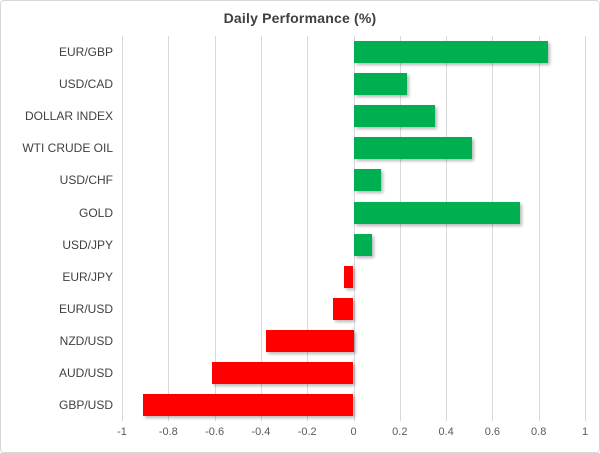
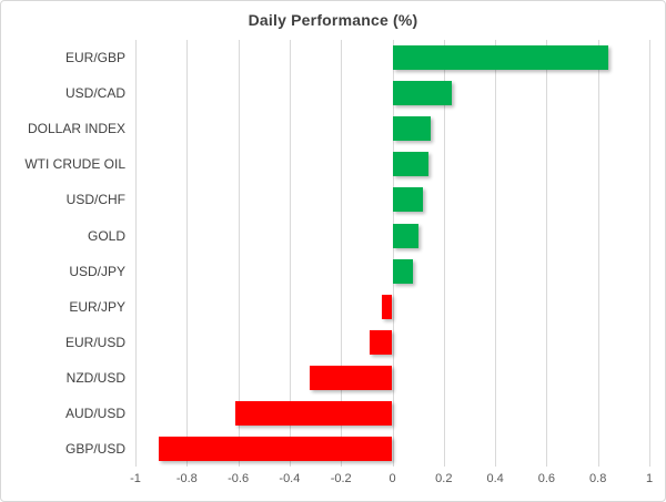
DOLLAR INDEX: 0.35 -> 0.15
WTI CRUDE OIL: 0.51 -> 0.14
GOLD: 0.72 -> 0.10
NZD/USD: -0.38 -> -0.32
